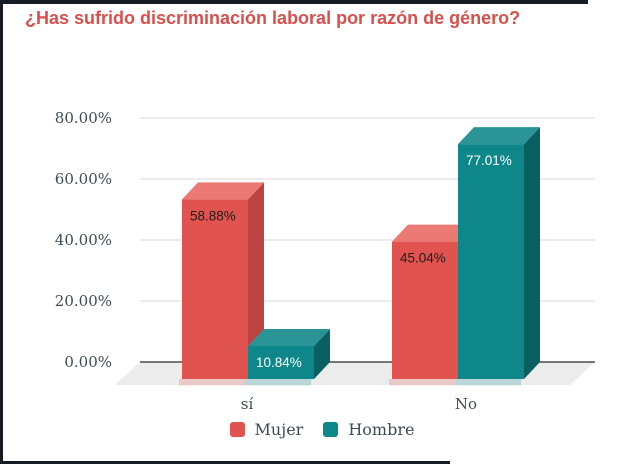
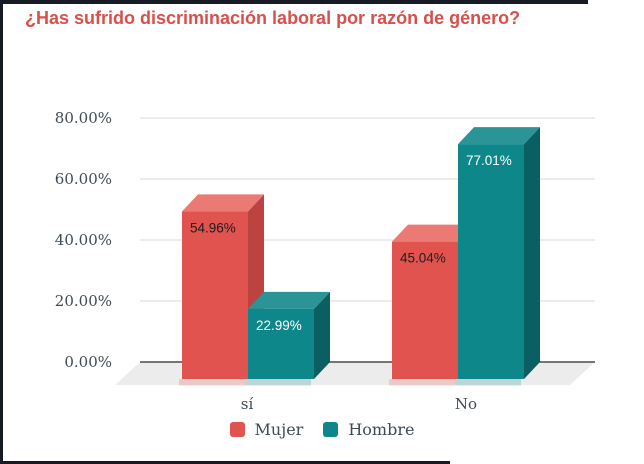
Mujer/sí: 58.88% -> 54.96%
Hombre/sí: 10.84% -> 22.99%
